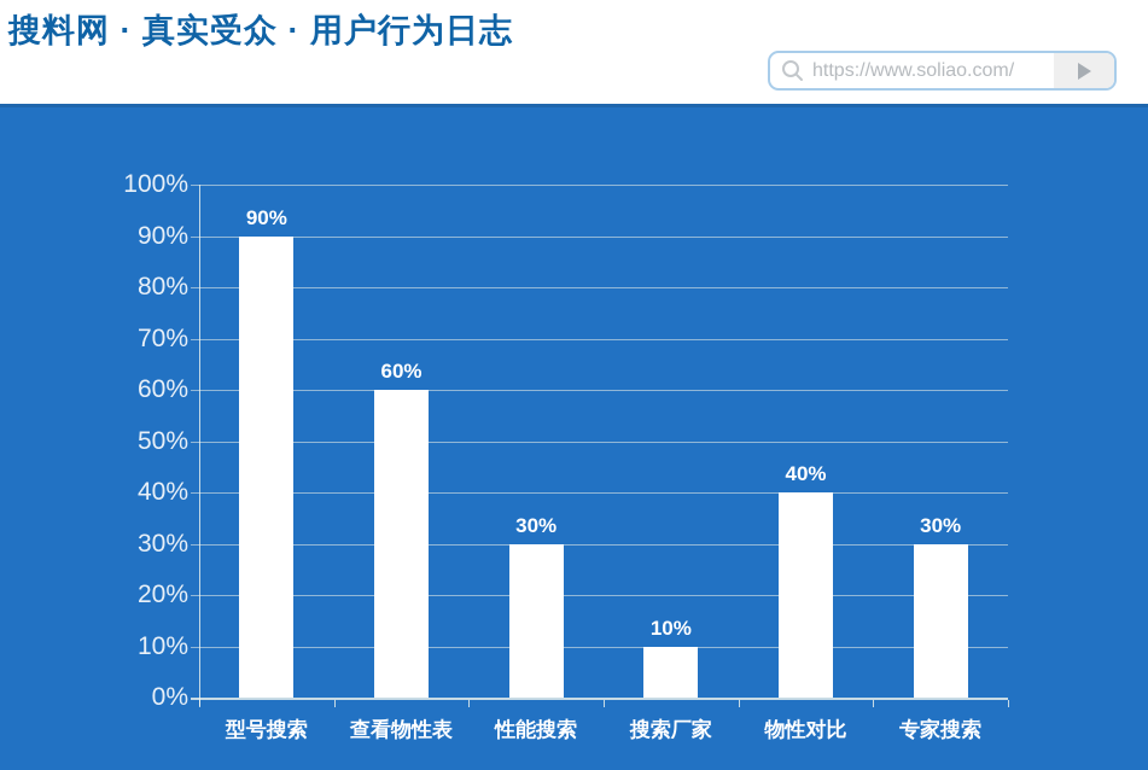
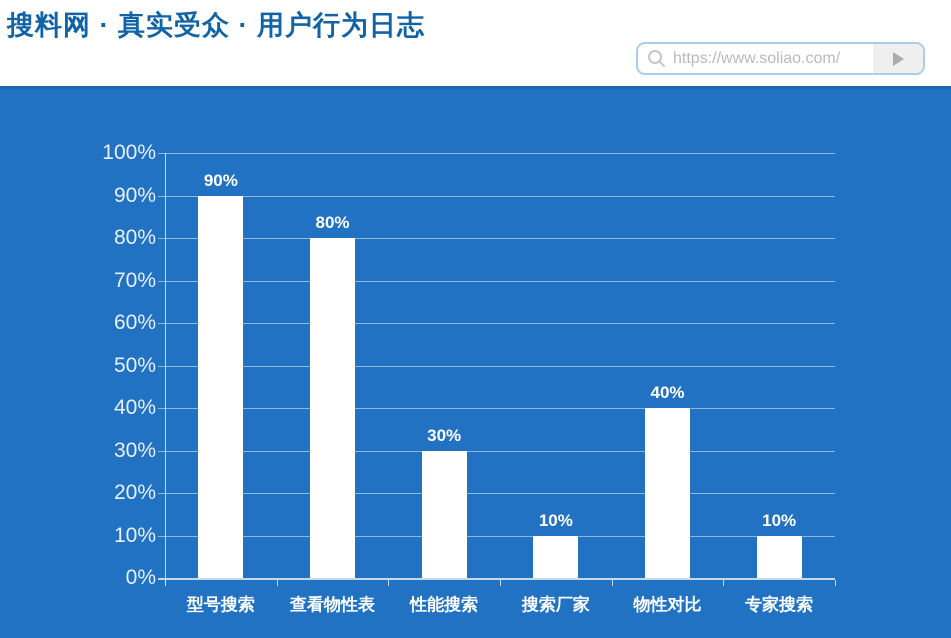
查看物性表: 60% -> 80%
专家搜索: 30% -> 10%
